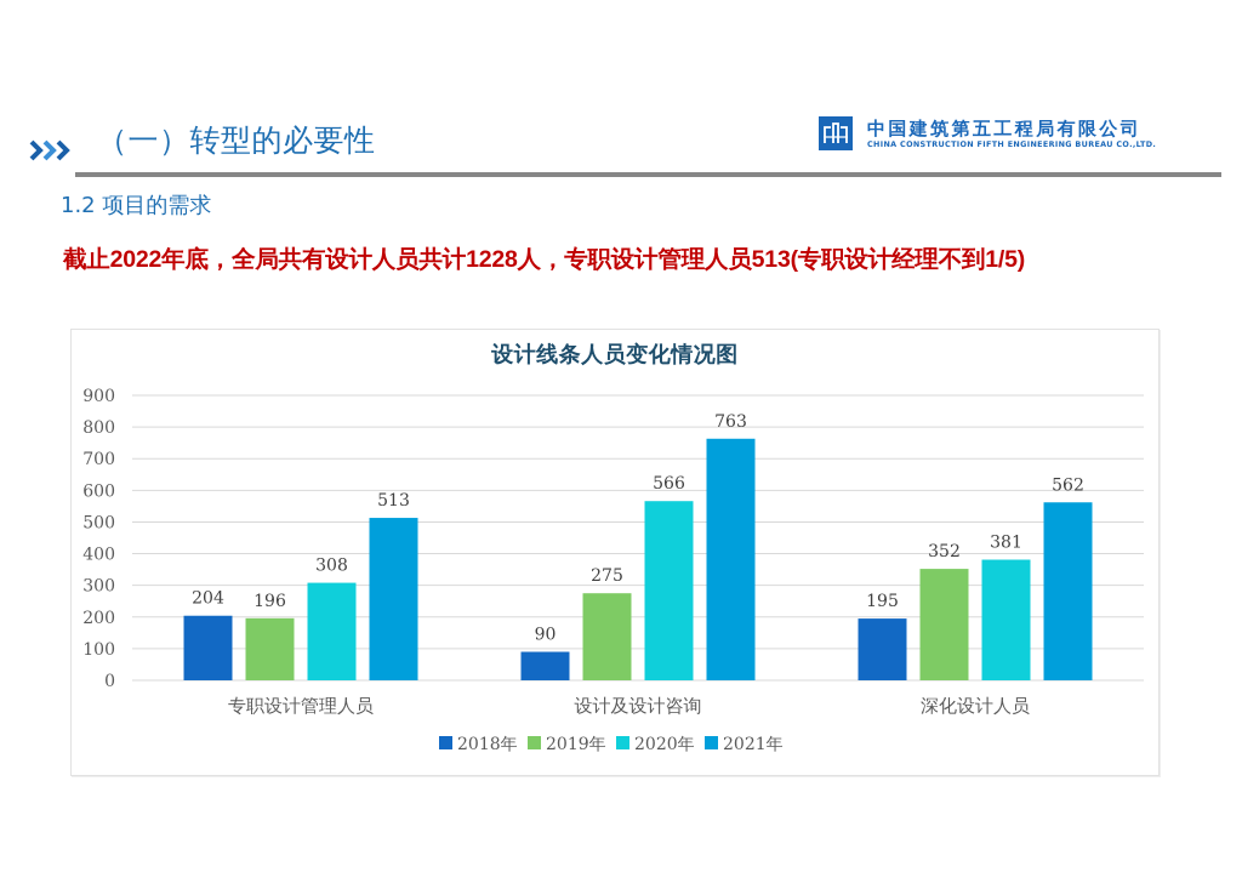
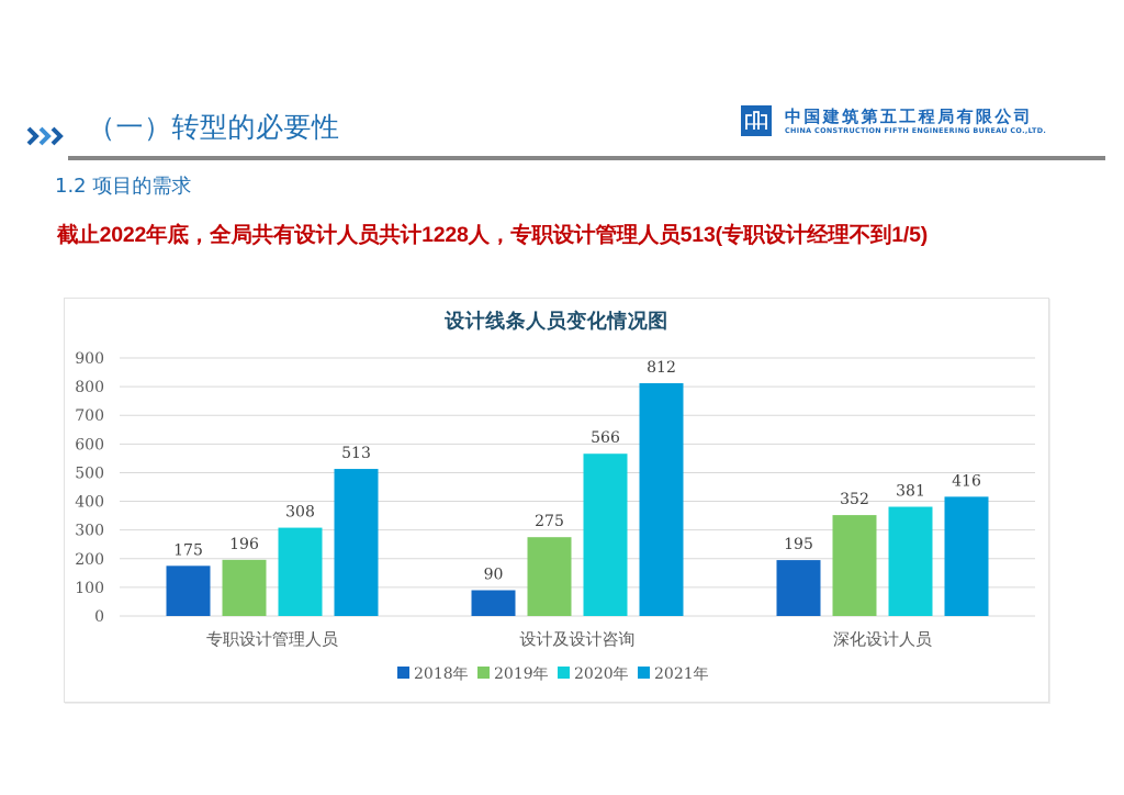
2018年/专职设计管理人员: 204 -> 175
2021年/设计及设计咨询: 763 -> 812
2021年/深化设计人员: 562 -> 416
